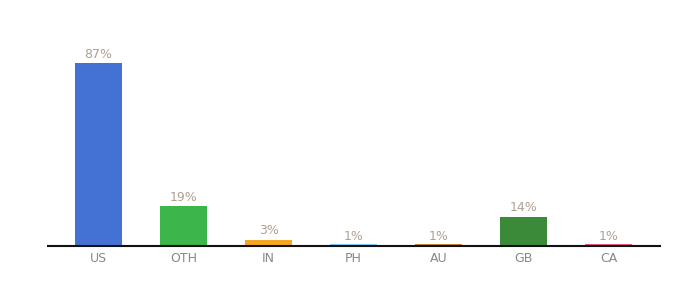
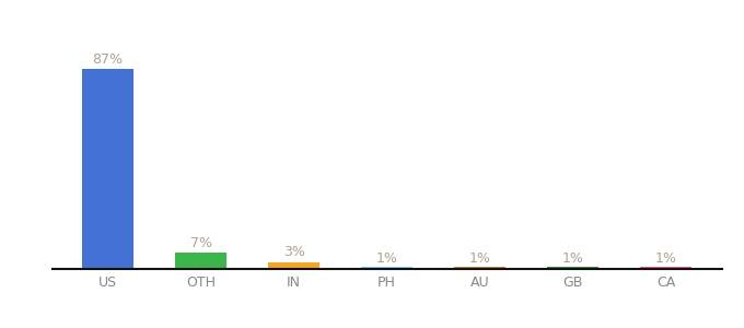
OTH: 19% -> 7%
GB: 14% -> 1%
